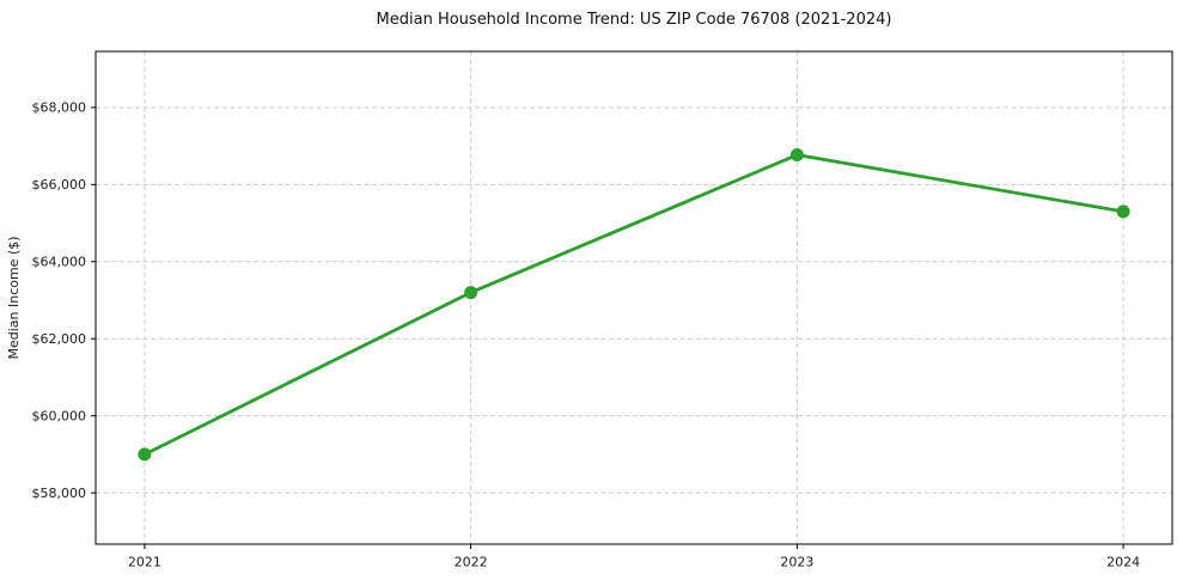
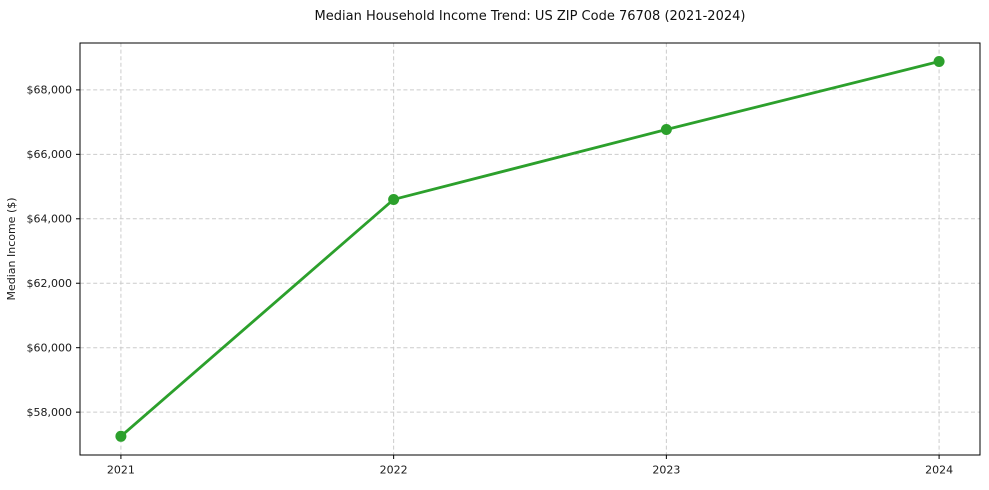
2021: $59000 -> $57200
2022: $63200 -> $64600
2024: $65300 -> $68900
